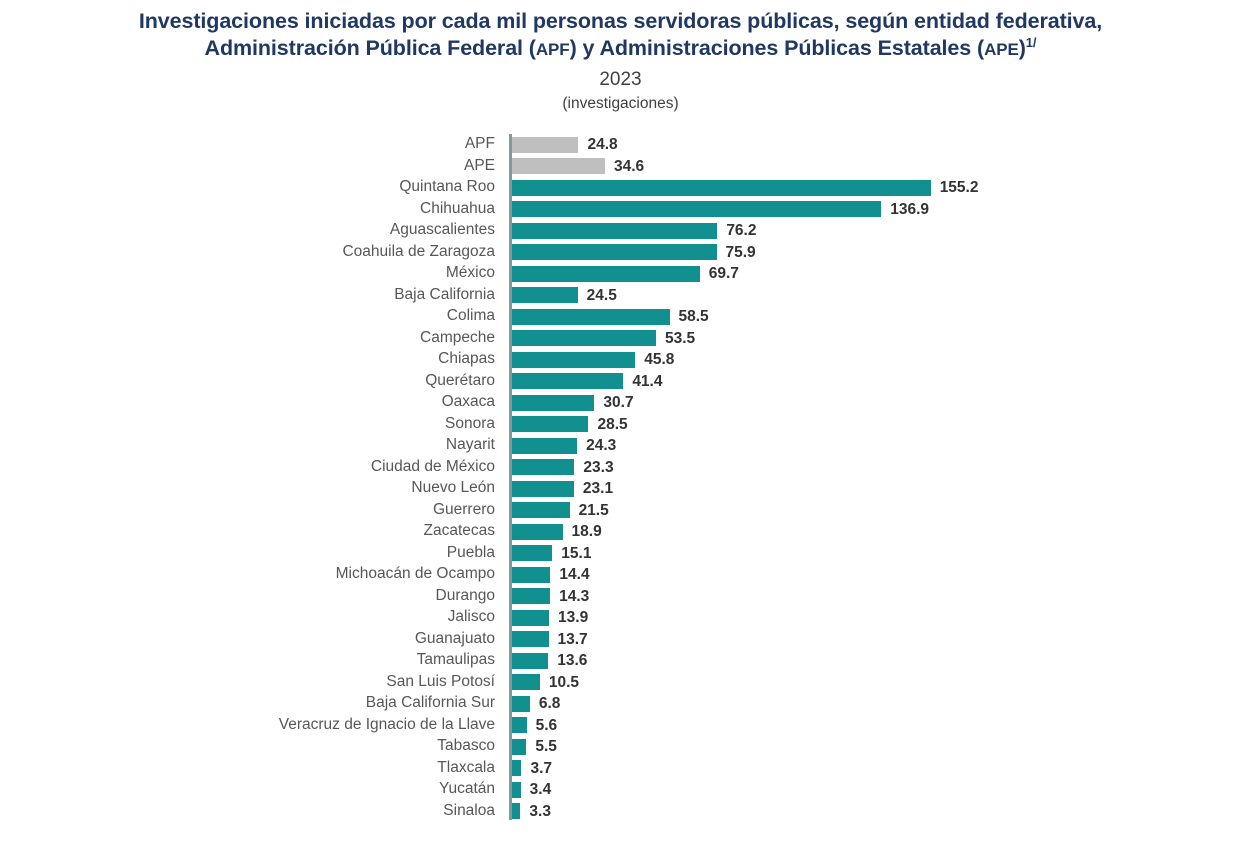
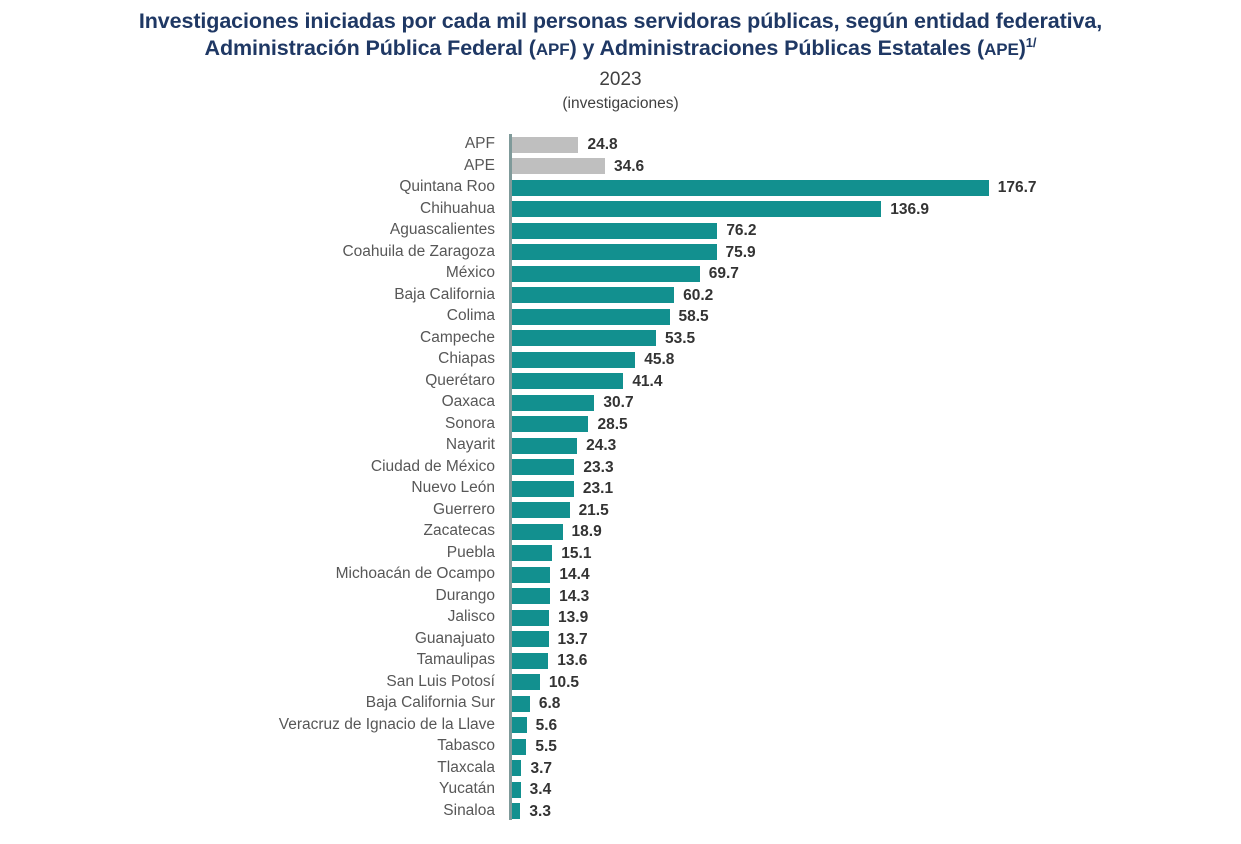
Quintana Roo: 155.2 -> 176.7
Baja California: 24.5 -> 60.2
